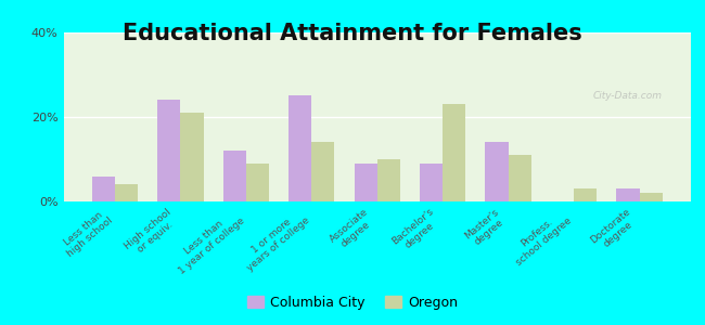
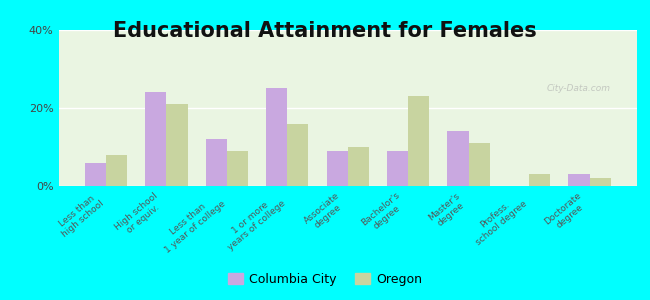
Oregon/Less than high school: 4% -> 8%
Oregon/1 or more years of college: 14% -> 16%
